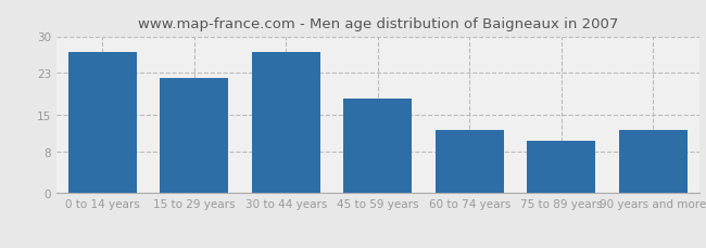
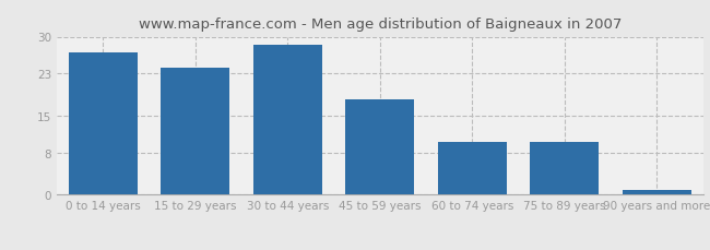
15 to 29 years: 22.0 -> 24.0
30 to 44 years: 27.0 -> 28.5
60 to 74 years: 12.0 -> 10.0
90 years and more: 12.0 -> 1.0
